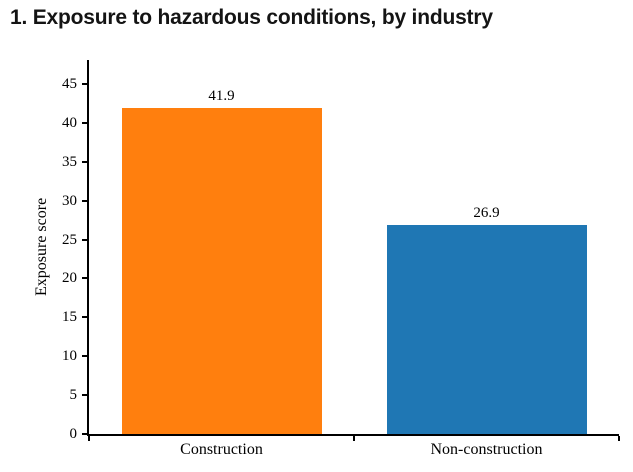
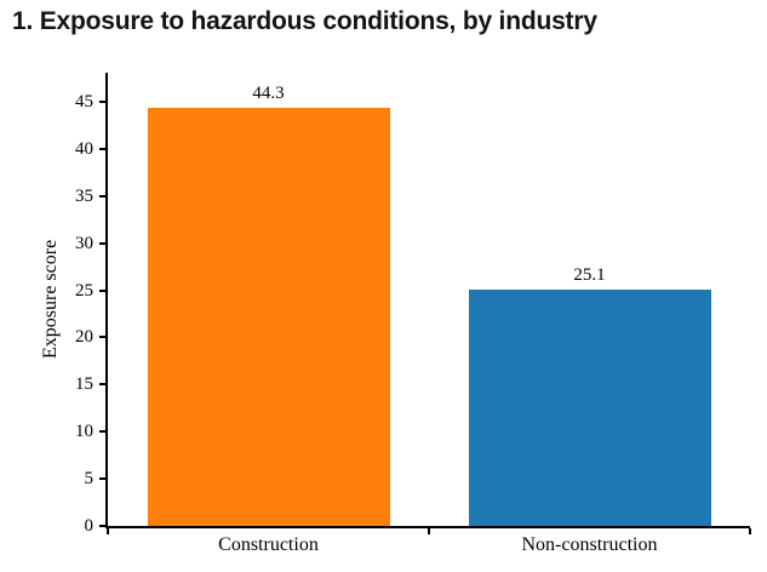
Construction: 41.9 -> 44.3
Non-construction: 26.9 -> 25.1
